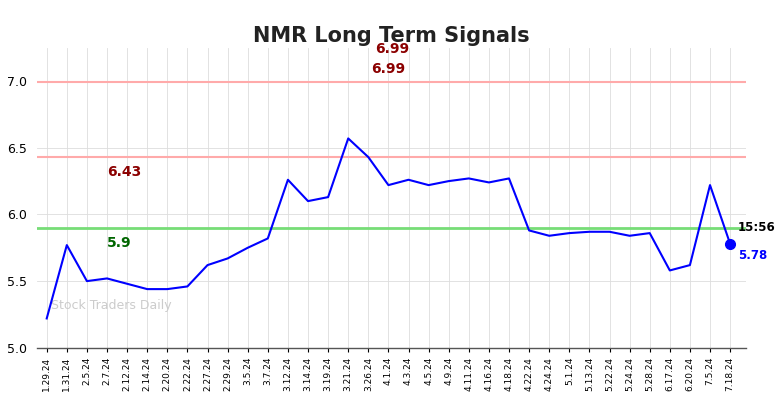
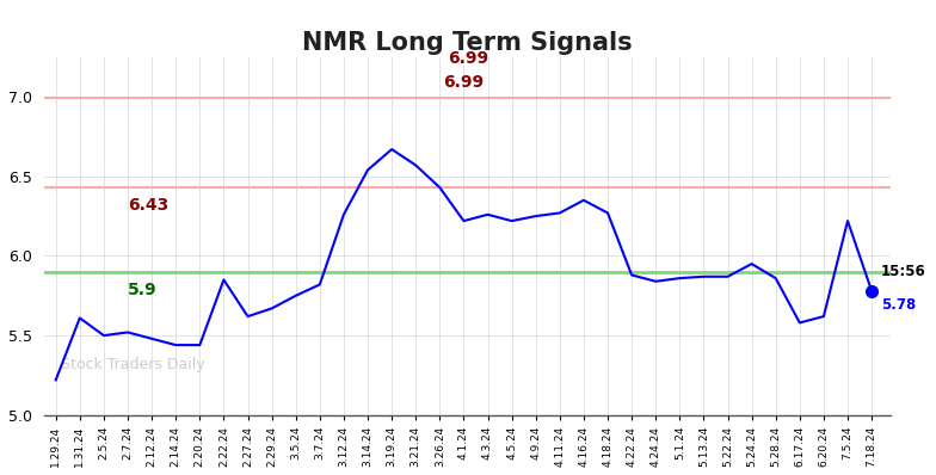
1.31.24: 5.77 -> 5.61
2.22.24: 5.46 -> 5.85
3.14.24: 6.10 -> 6.54
3.19.24: 6.13 -> 6.67
4.16.24: 6.24 -> 6.35
5.24.24: 5.84 -> 5.95
